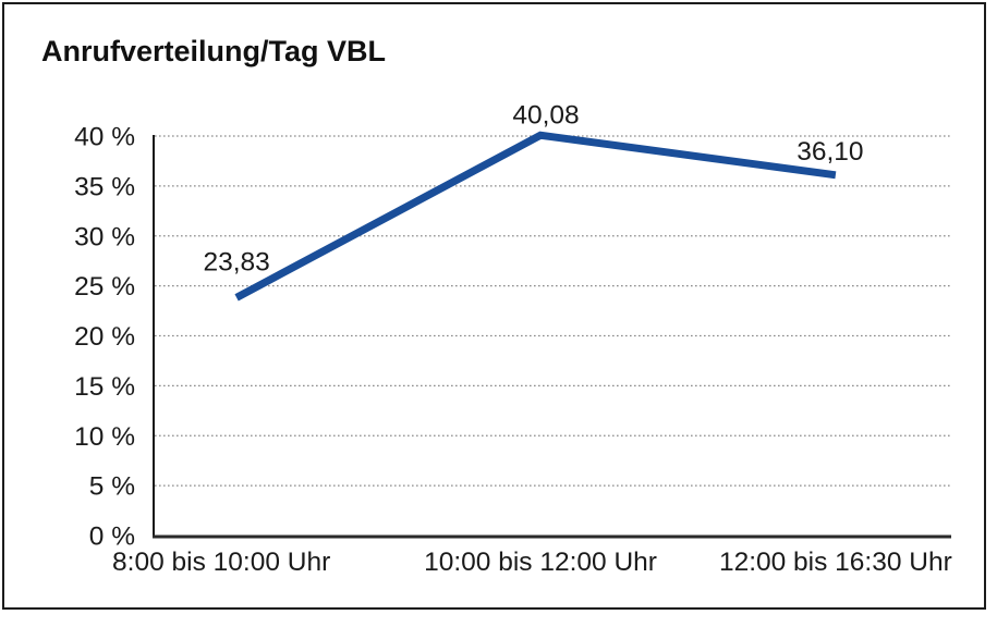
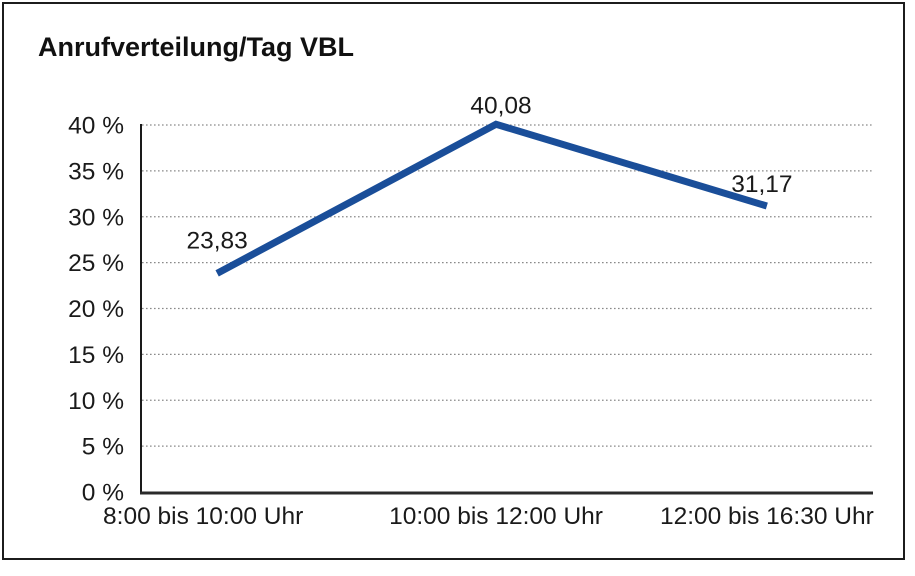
12:00 bis 16:30 Uhr: 36,10 -> 31,17
